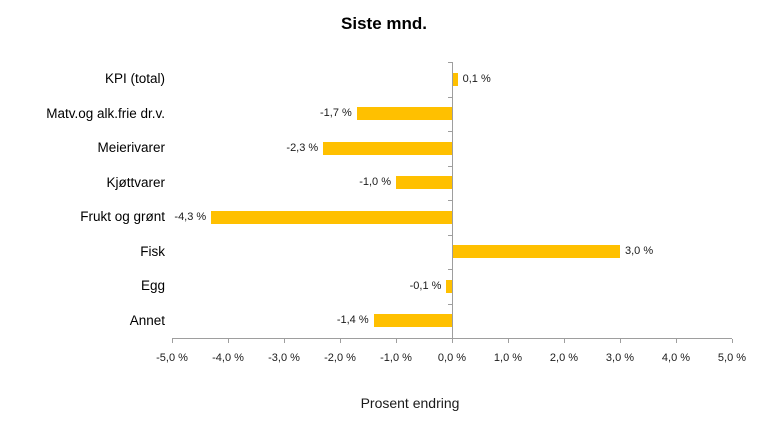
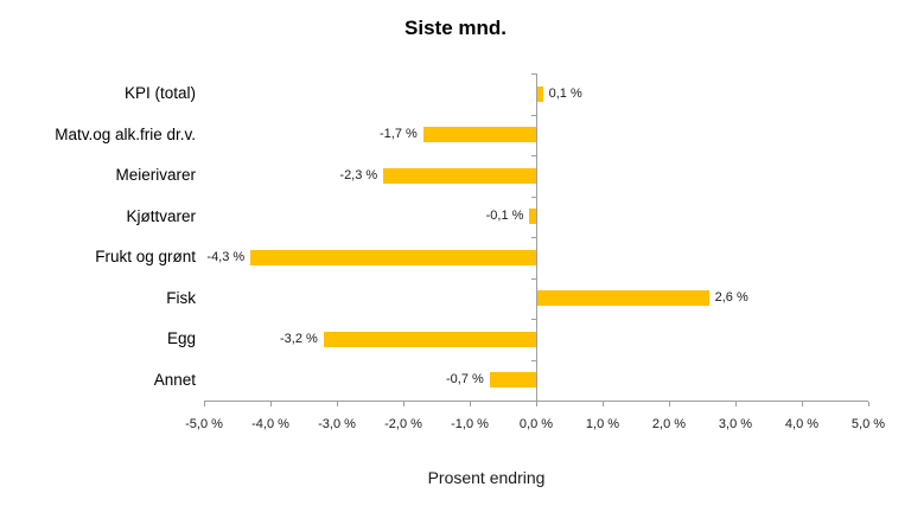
Kjøttvarer: -1,0 -> -0,1
Fisk: 3,0 -> 2,6
Egg: -0,1 -> -3,2
Annet: -1,4 -> -0,7
